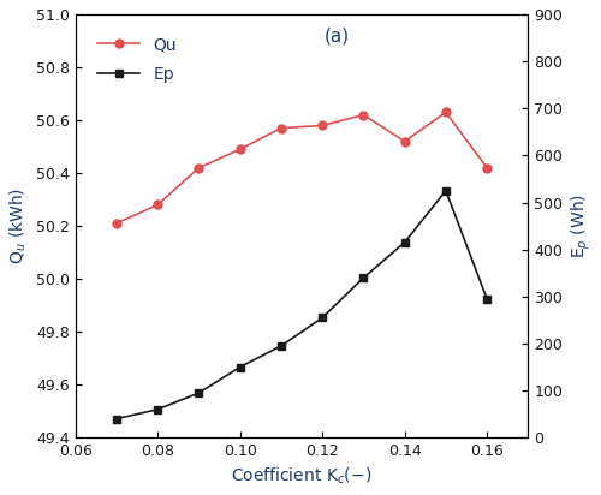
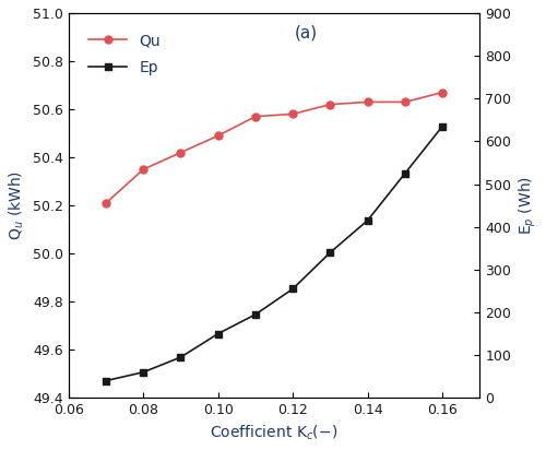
Qu/0.08: 50.28 -> 50.35
Qu/0.14: 50.52 -> 50.63
Qu/0.16: 50.42 -> 50.67
Ep/0.16: 295 -> 635
